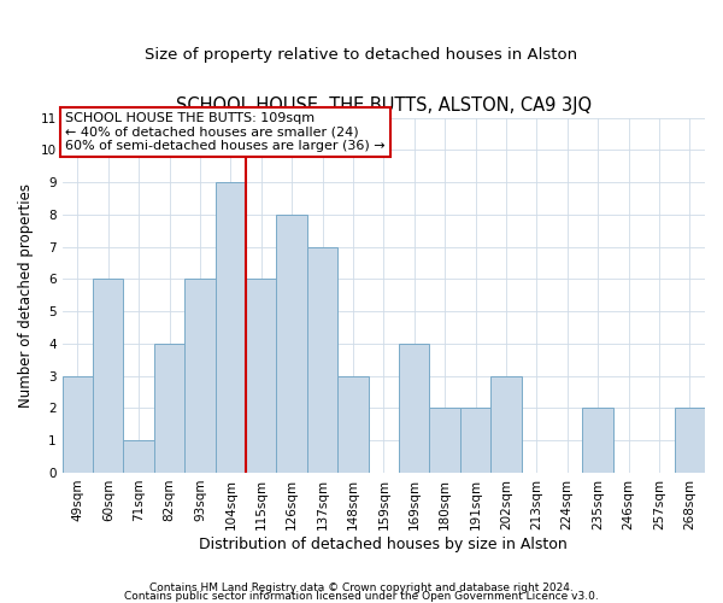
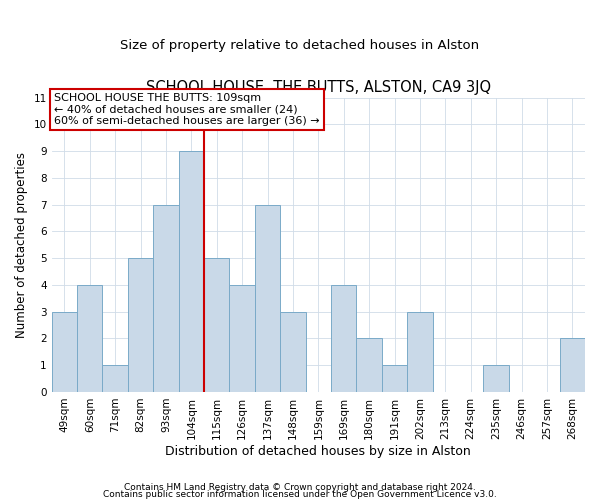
60sqm: 6 -> 4
82sqm: 4 -> 5
93sqm: 6 -> 7
115sqm: 6 -> 5
126sqm: 8 -> 4
191sqm: 2 -> 1
235sqm: 2 -> 1
